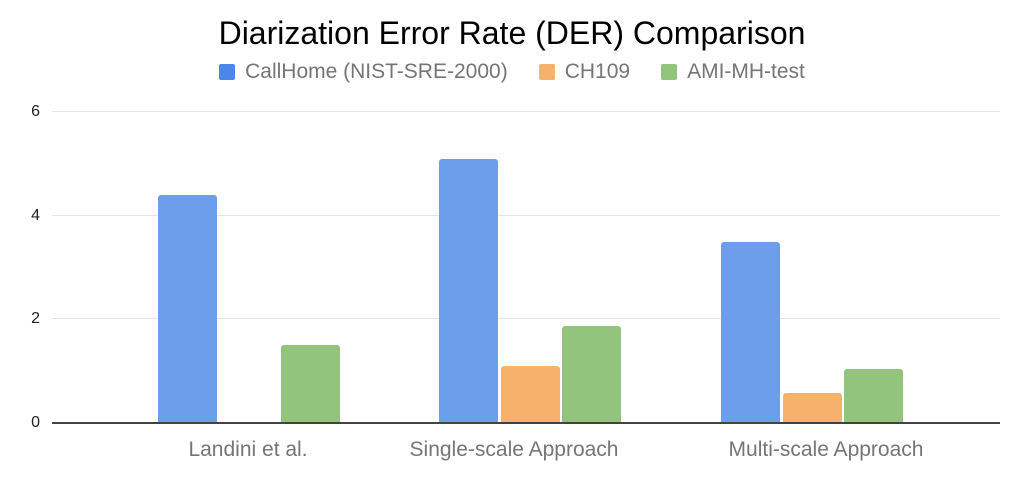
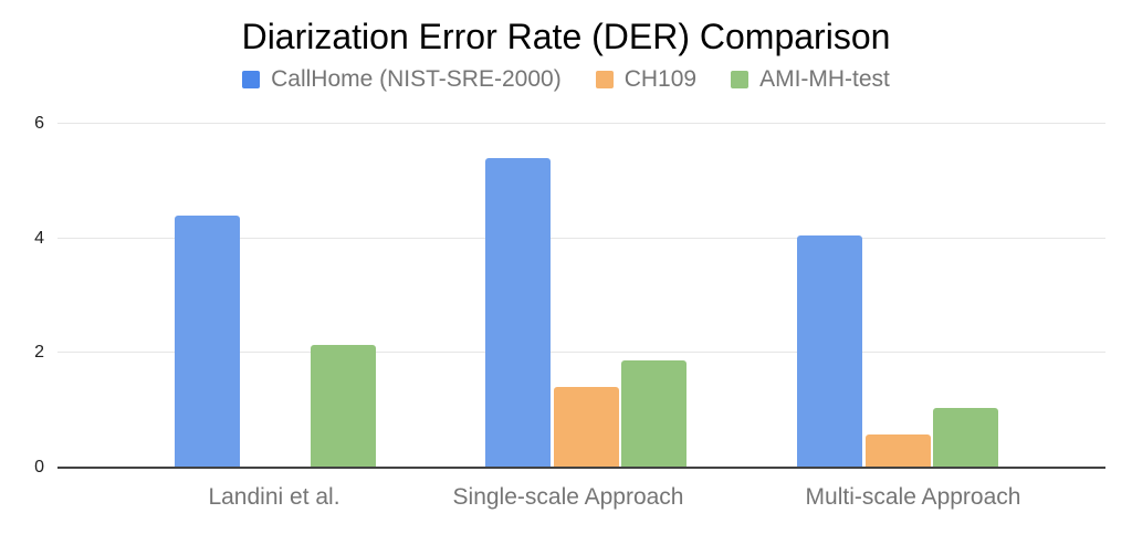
AMI-MH-test/Landini et al.: 1.5 -> 2.1
CallHome (NIST-SRE-2000)/Single-scale Approach: 5.1 -> 5.4
CH109/Single-scale Approach: 1.1 -> 1.4
CallHome (NIST-SRE-2000)/Multi-scale Approach: 3.5 -> 4.0
